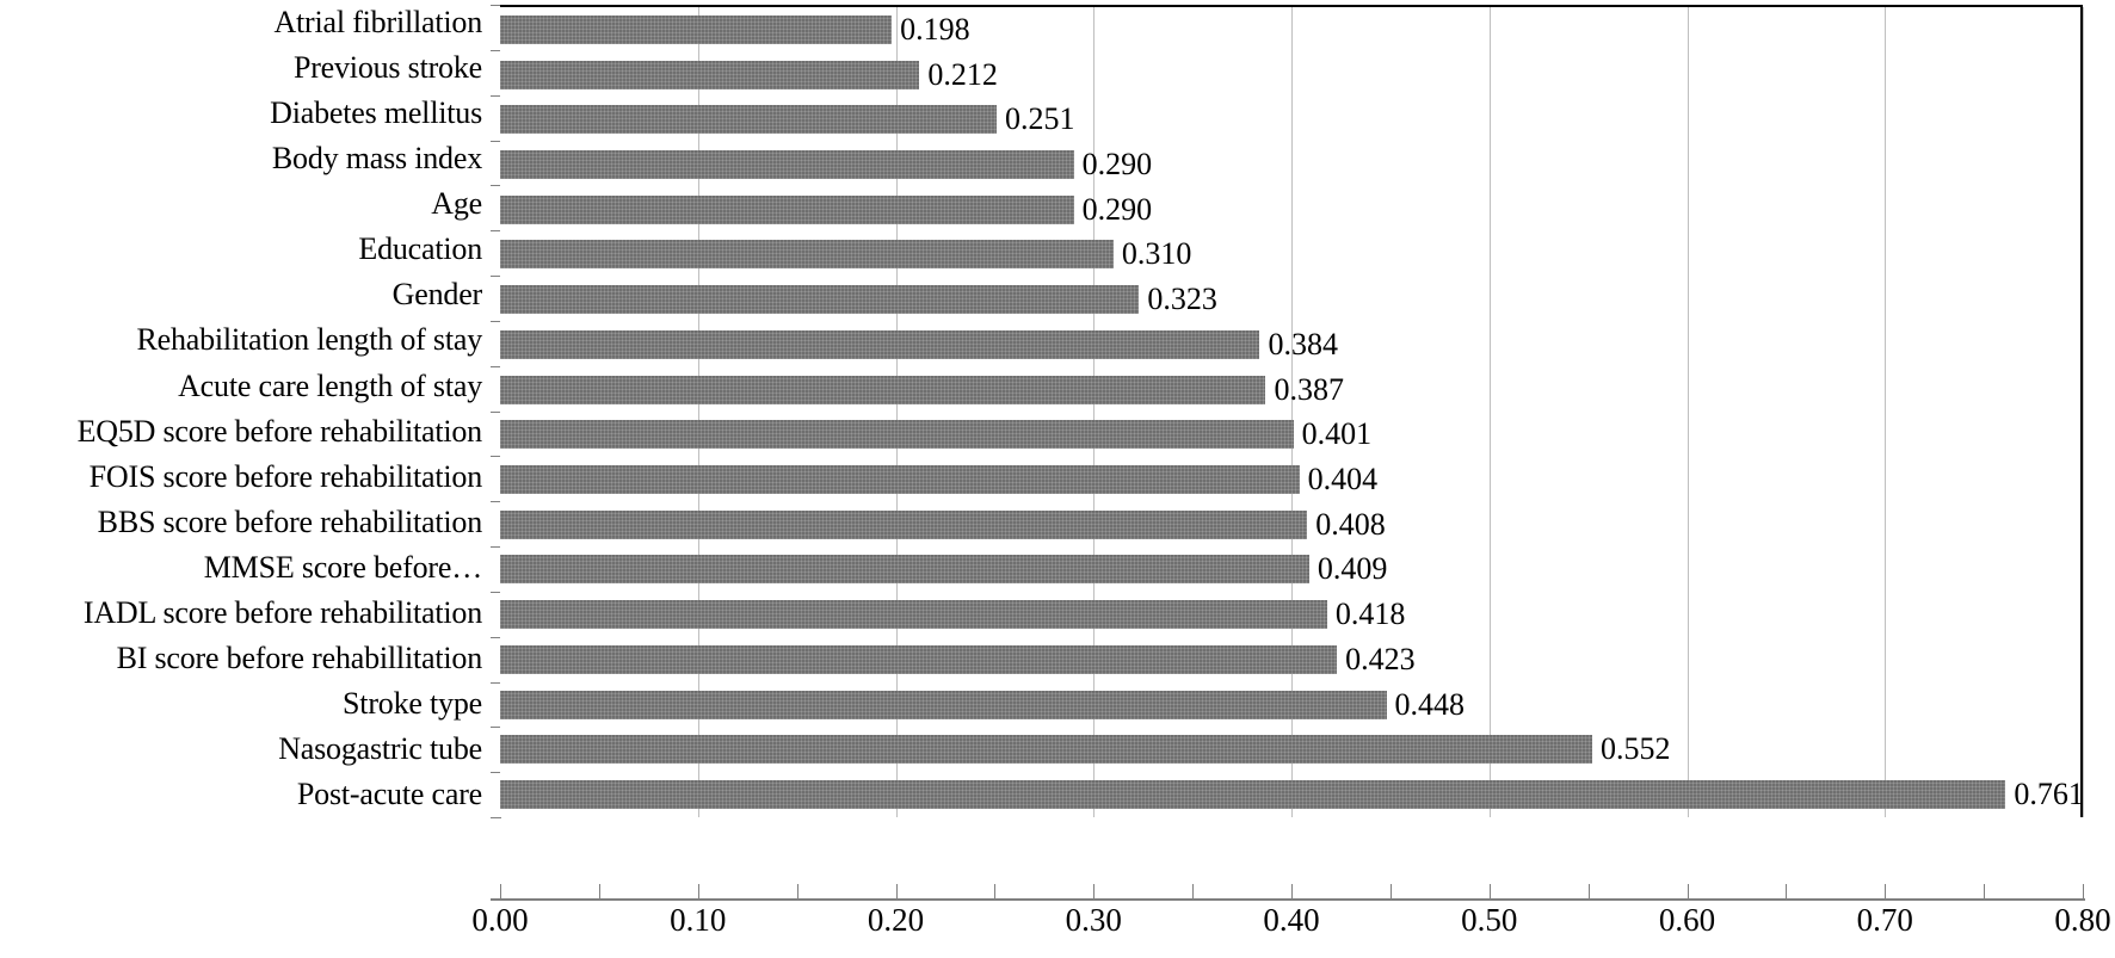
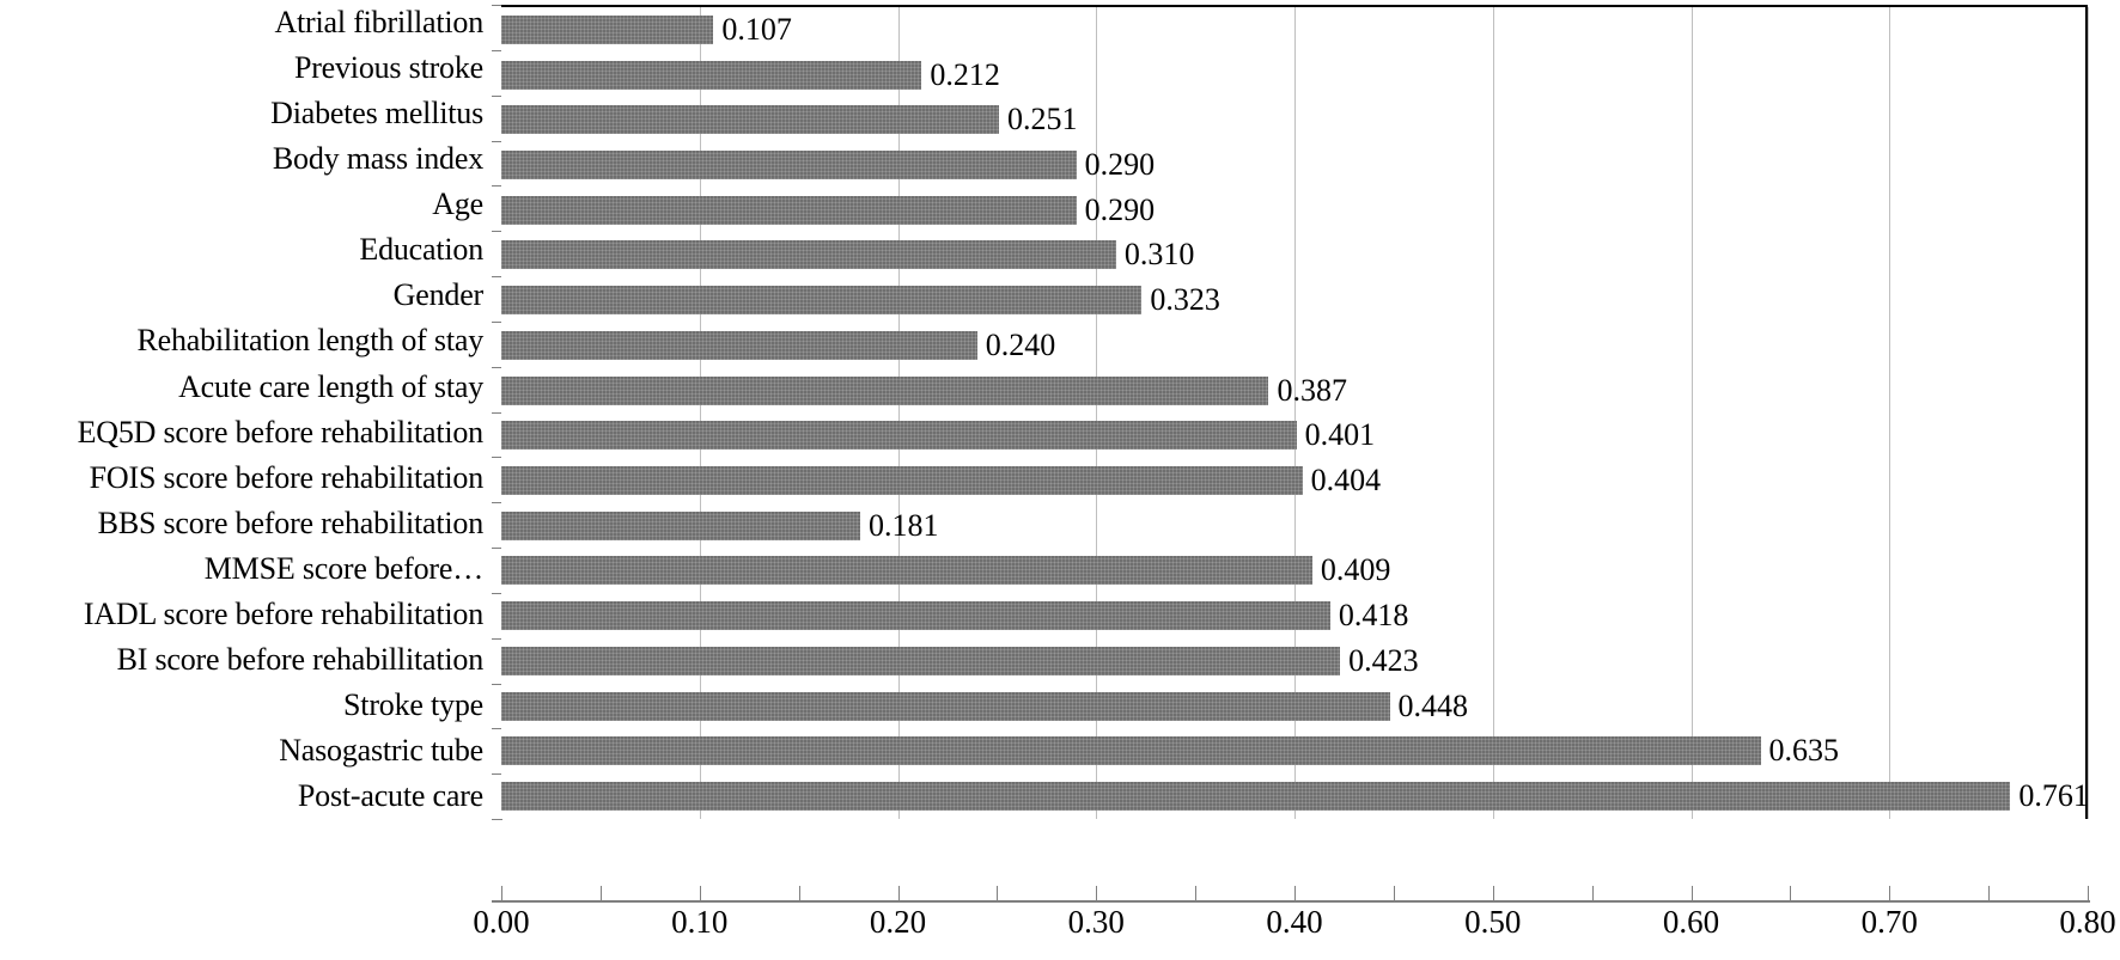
Atrial fibrillation: 0.198 -> 0.107
Rehabilitation length of stay: 0.384 -> 0.240
BBS score before rehabilitation: 0.408 -> 0.181
Nasogastric tube: 0.552 -> 0.635
